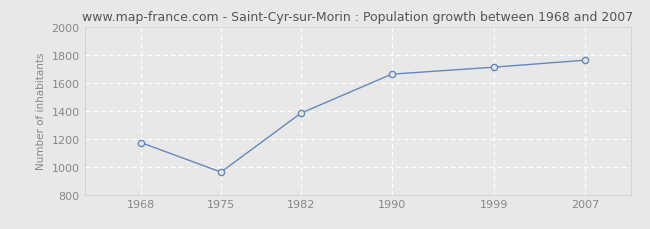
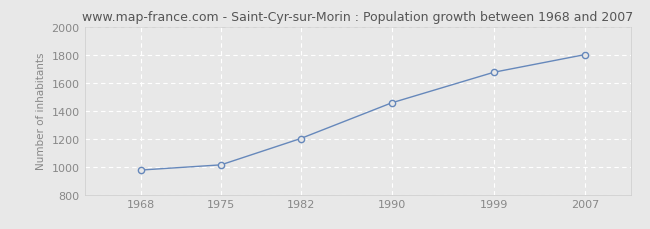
1968: 1170 -> 980
1975: 960 -> 1010
1982: 1380 -> 1200
1990: 1660 -> 1460
1999: 1710 -> 1670
2007: 1760 -> 1800
